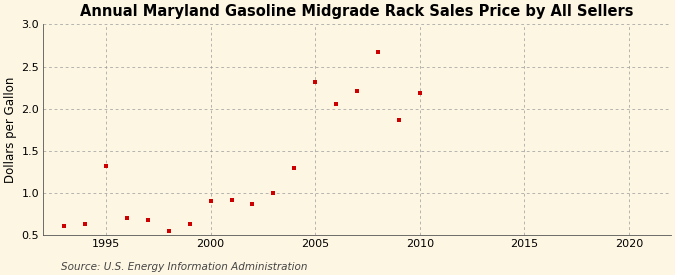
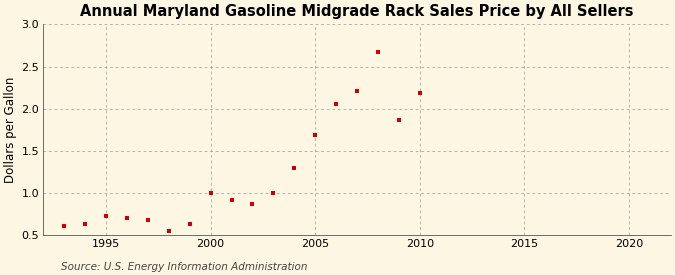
1995: 1.32 -> 0.72
2000: 0.90 -> 0.99
2005: 2.32 -> 1.69
